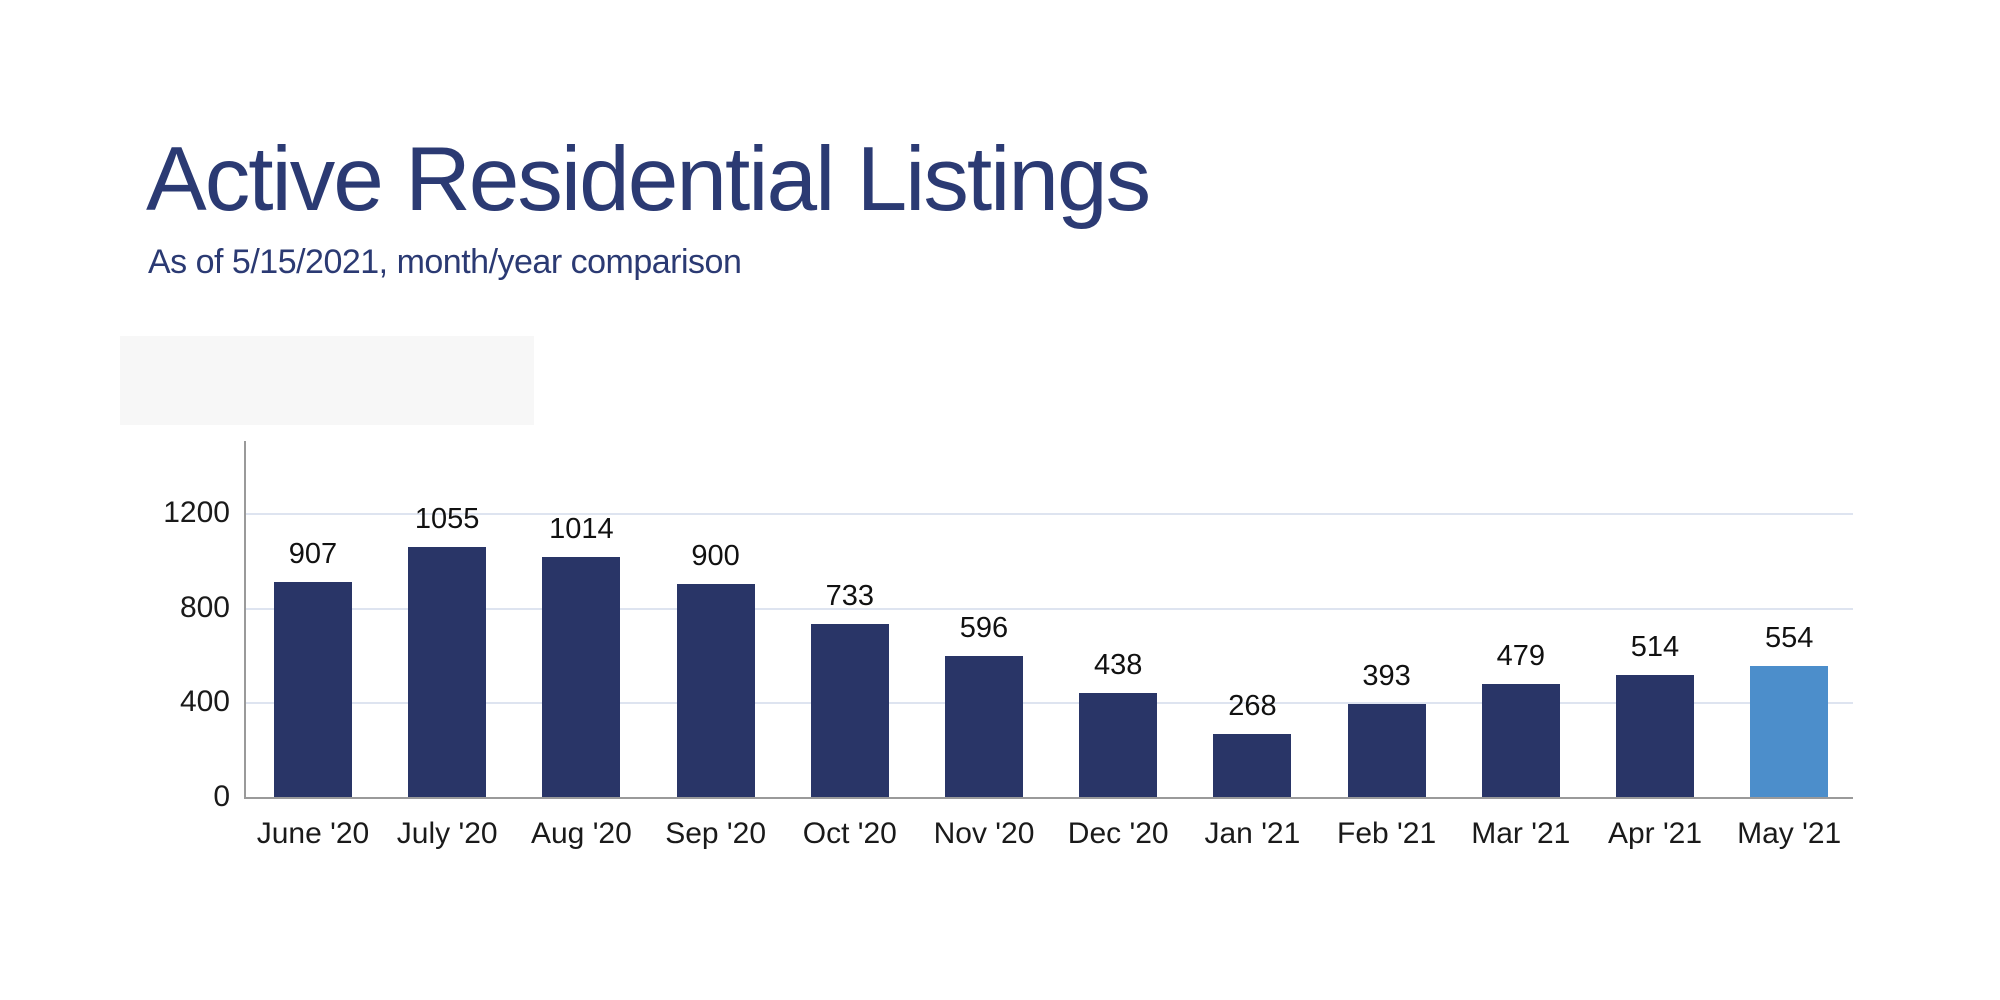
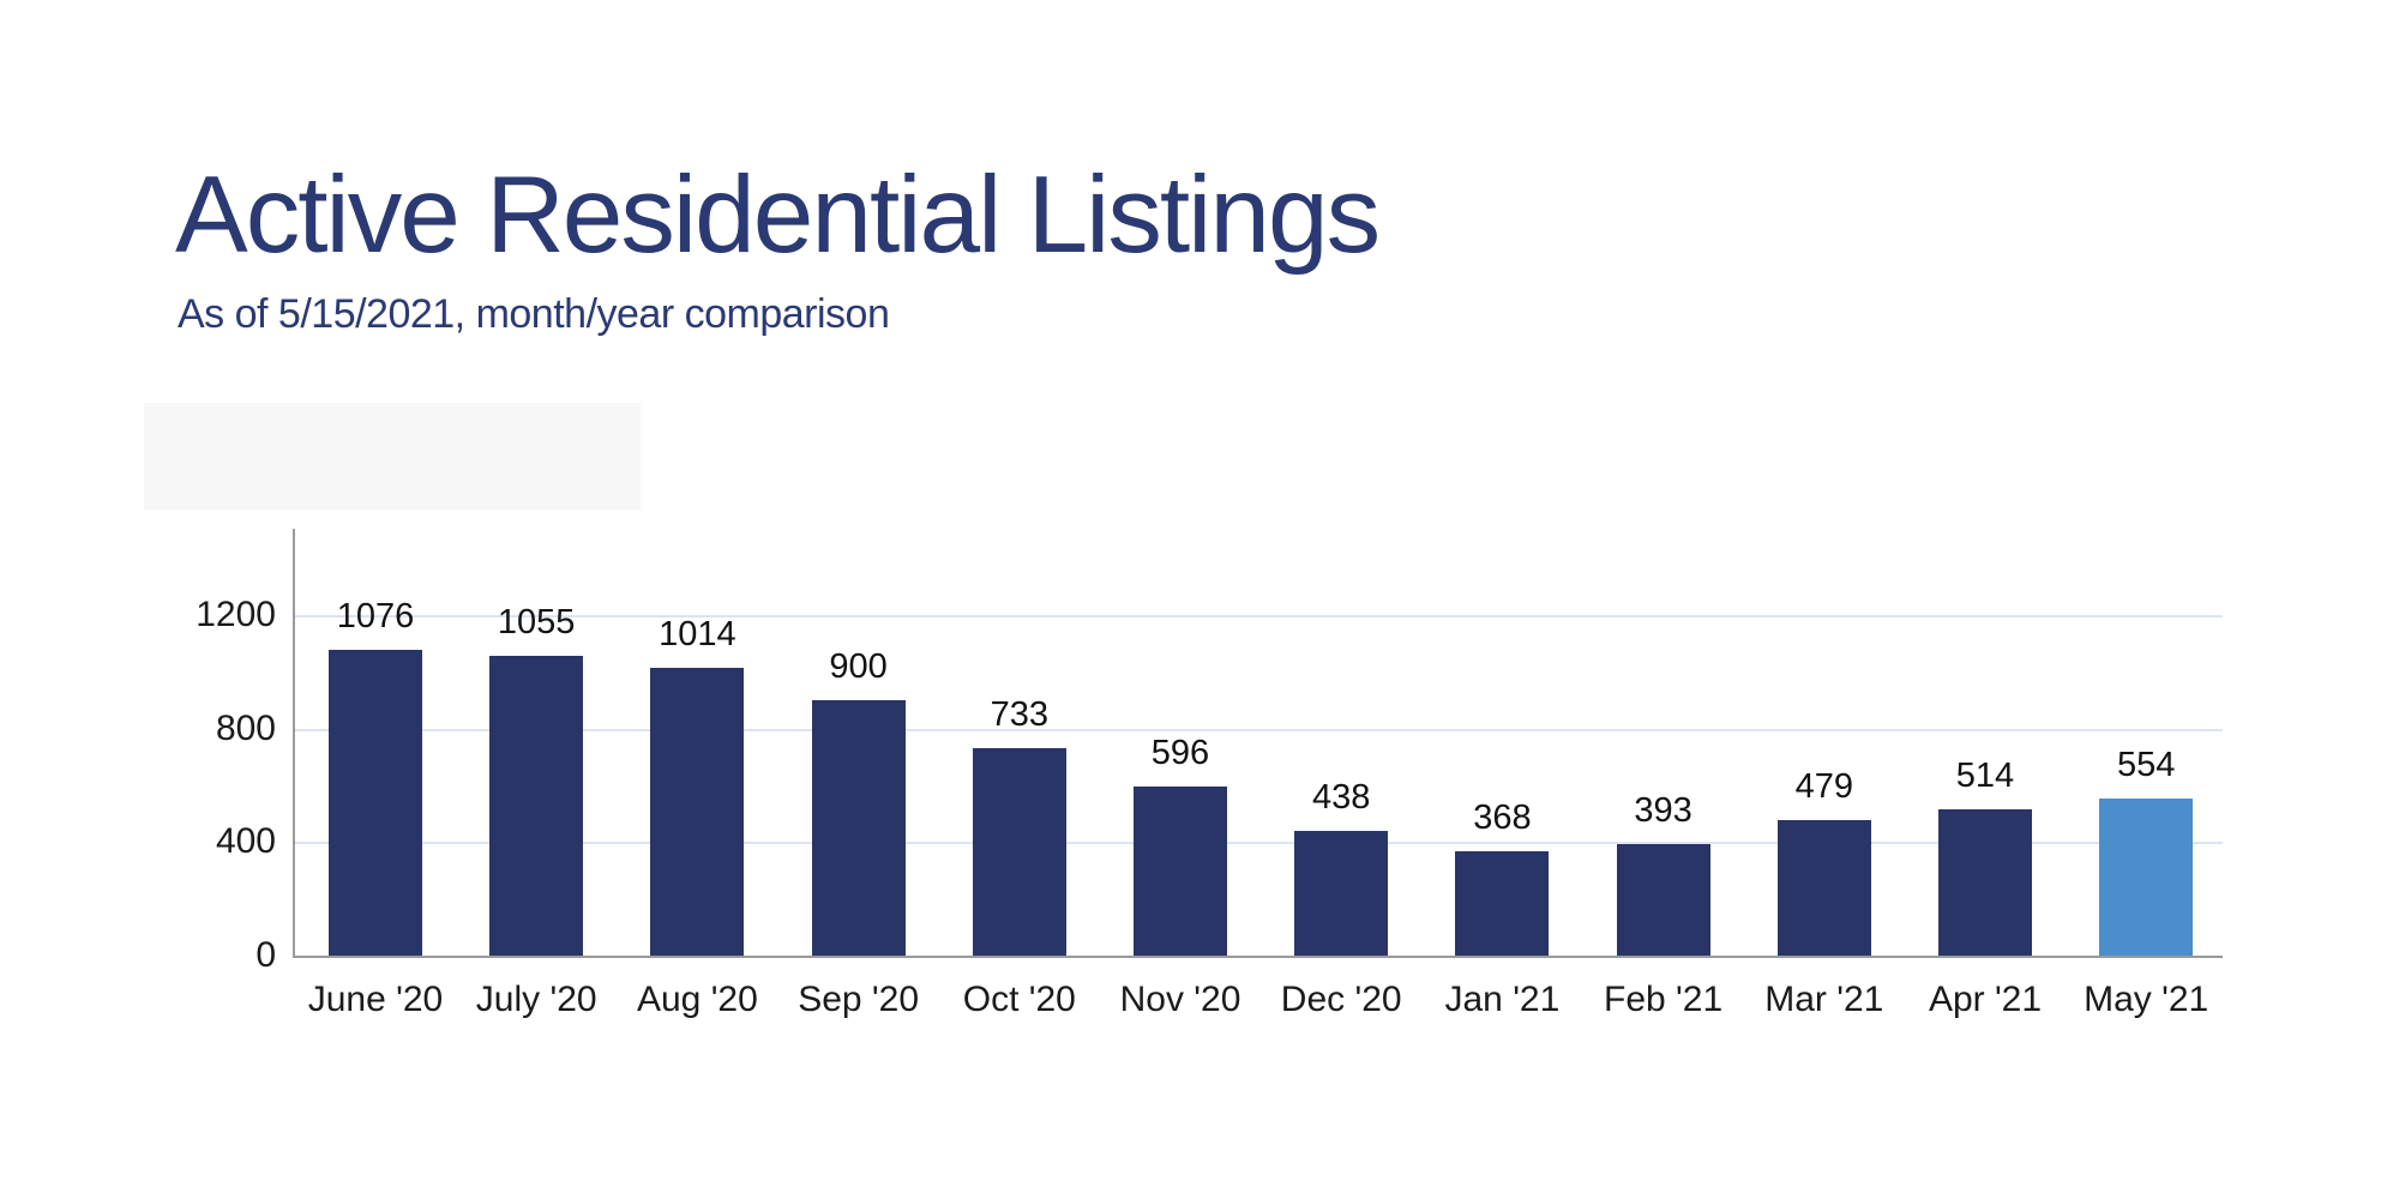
June '20: 907 -> 1076
Jan '21: 268 -> 368
